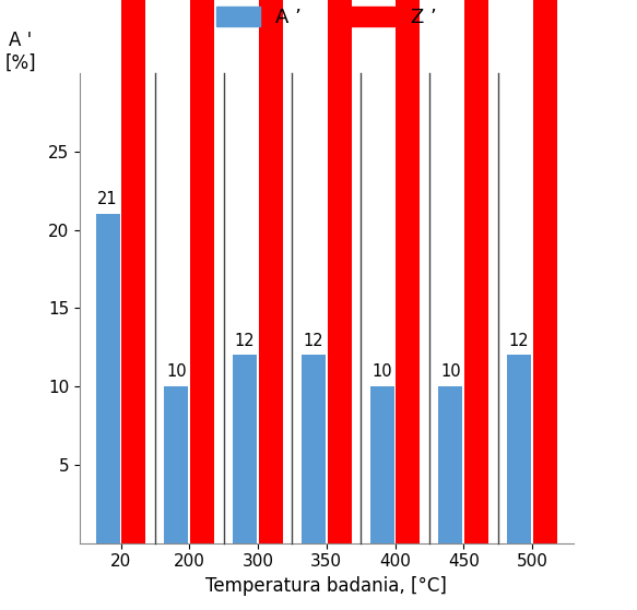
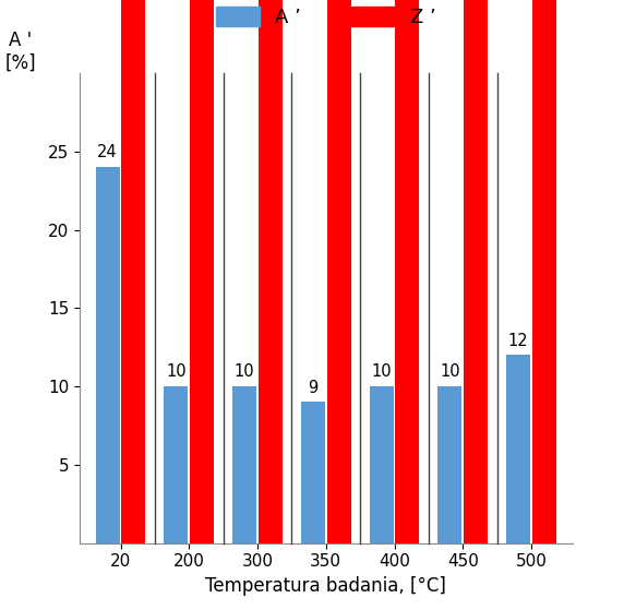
A ’/20: 21 -> 24
A ’/300: 12 -> 10
A ’/350: 12 -> 9
